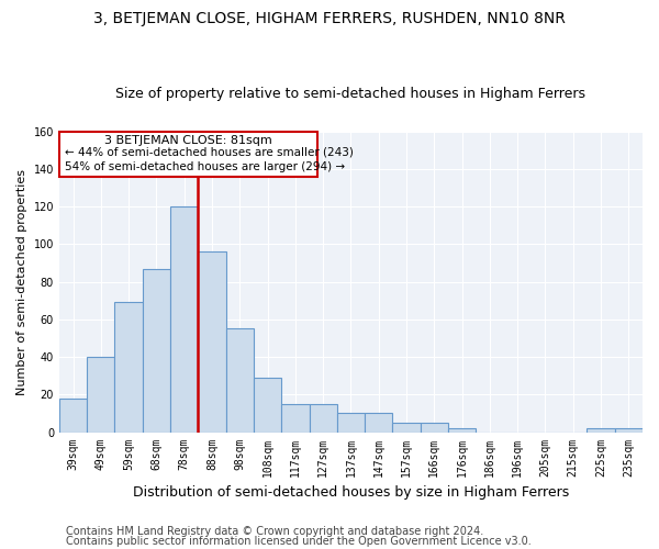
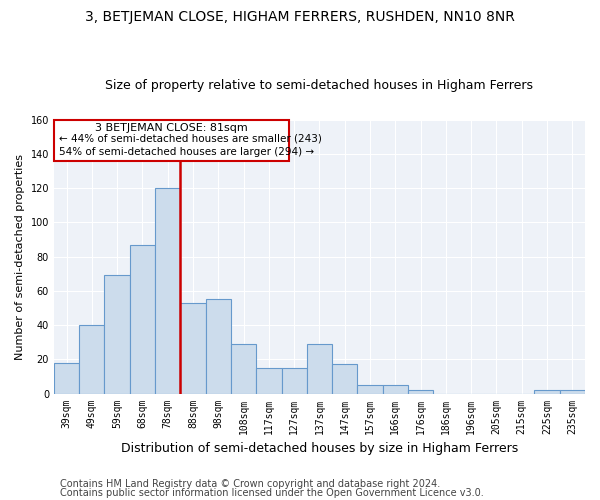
88sqm: 96 -> 53
137sqm: 10 -> 29
147sqm: 10 -> 17
